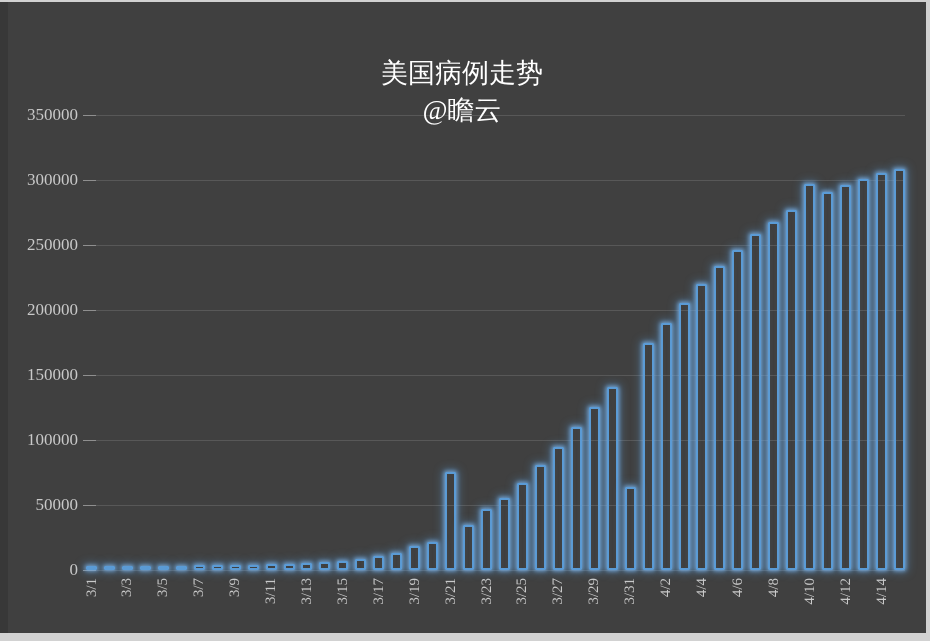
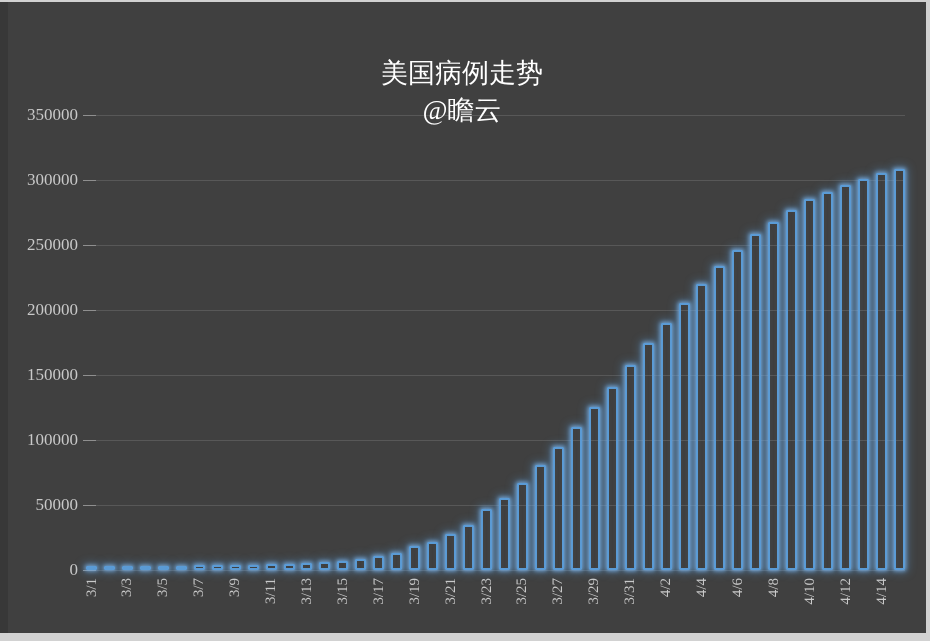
3/21: 72000 -> 24000
3/31: 61000 -> 155000
4/10: 294000 -> 282000
